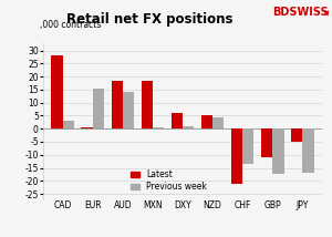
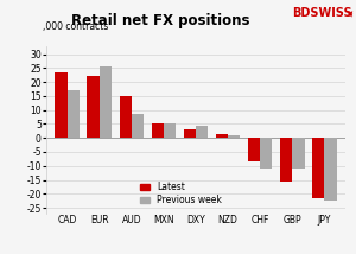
Latest/CAD: 28.0 -> 23.5
Previous week/CAD: 3.0 -> 17.0
Latest/EUR: 0.5 -> 22.0
Previous week/EUR: 15.5 -> 25.5
Latest/AUD: 18.5 -> 15.0
Previous week/AUD: 14.0 -> 8.5
Latest/MXN: 18.5 -> 5.0
Previous week/MXN: 0.5 -> 5.0
Latest/DXY: 6.0 -> 3.2
Previous week/DXY: 1.0 -> 4.2
Latest/NZD: 5.0 -> 1.2
Previous week/NZD: 4.5 -> 1.0
Latest/CHF: -21.0 -> -8.5
Previous week/CHF: -13.5 -> -11.0
Latest/GBP: -11.0 -> -15.5
Previous week/GBP: -17.5 -> -11.0
Latest/JPY: -5.0 -> -21.5
Previous week/JPY: -17.0 -> -22.5
